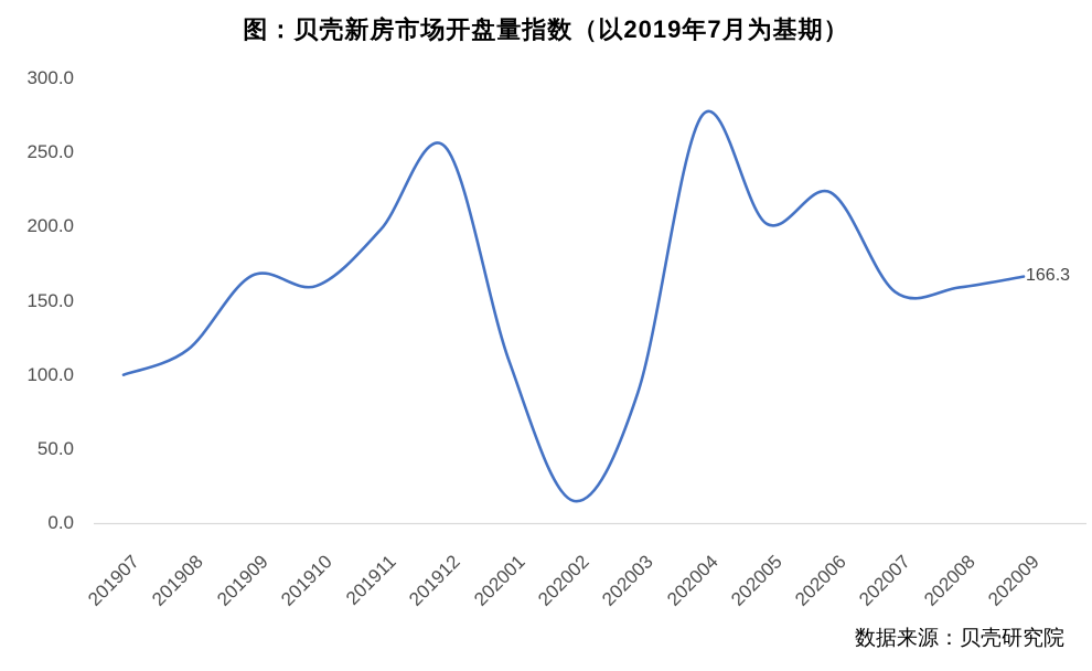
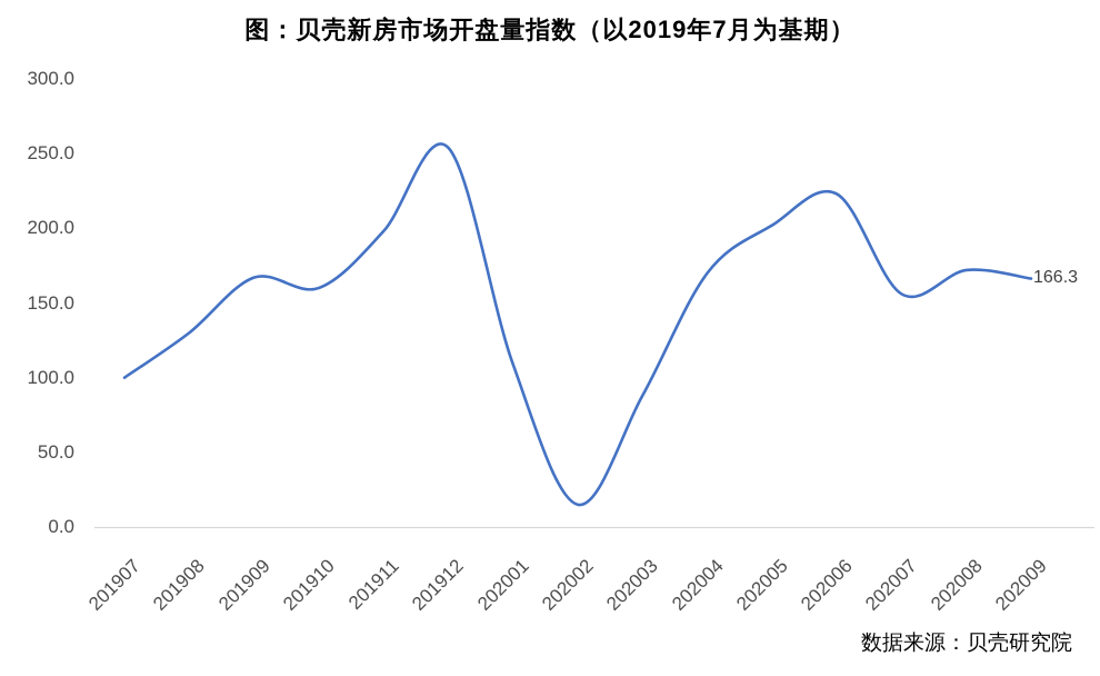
201908: 117 -> 130
202004: 275 -> 170
202008: 159 -> 172
